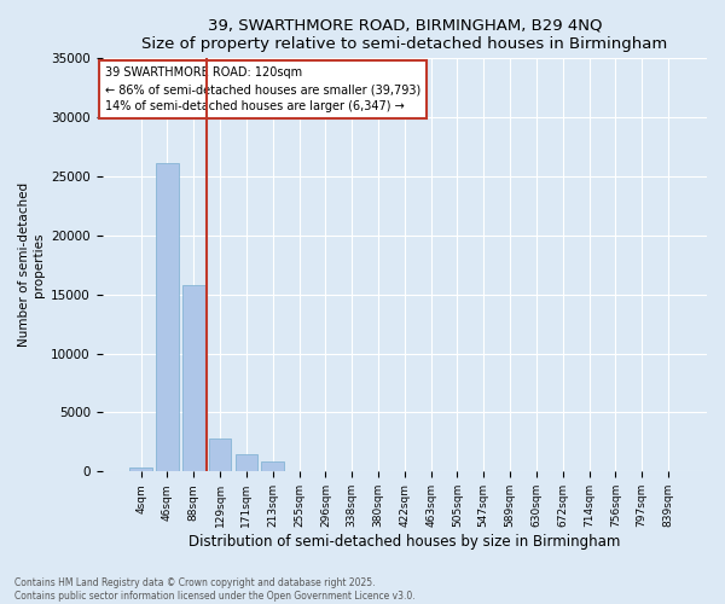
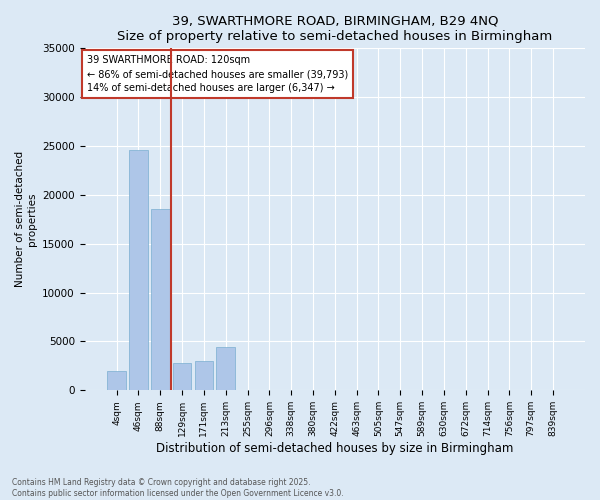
4sqm: 300 -> 2000
46sqm: 26100 -> 24600
88sqm: 15800 -> 18600
171sqm: 1500 -> 3000
213sqm: 900 -> 4400
